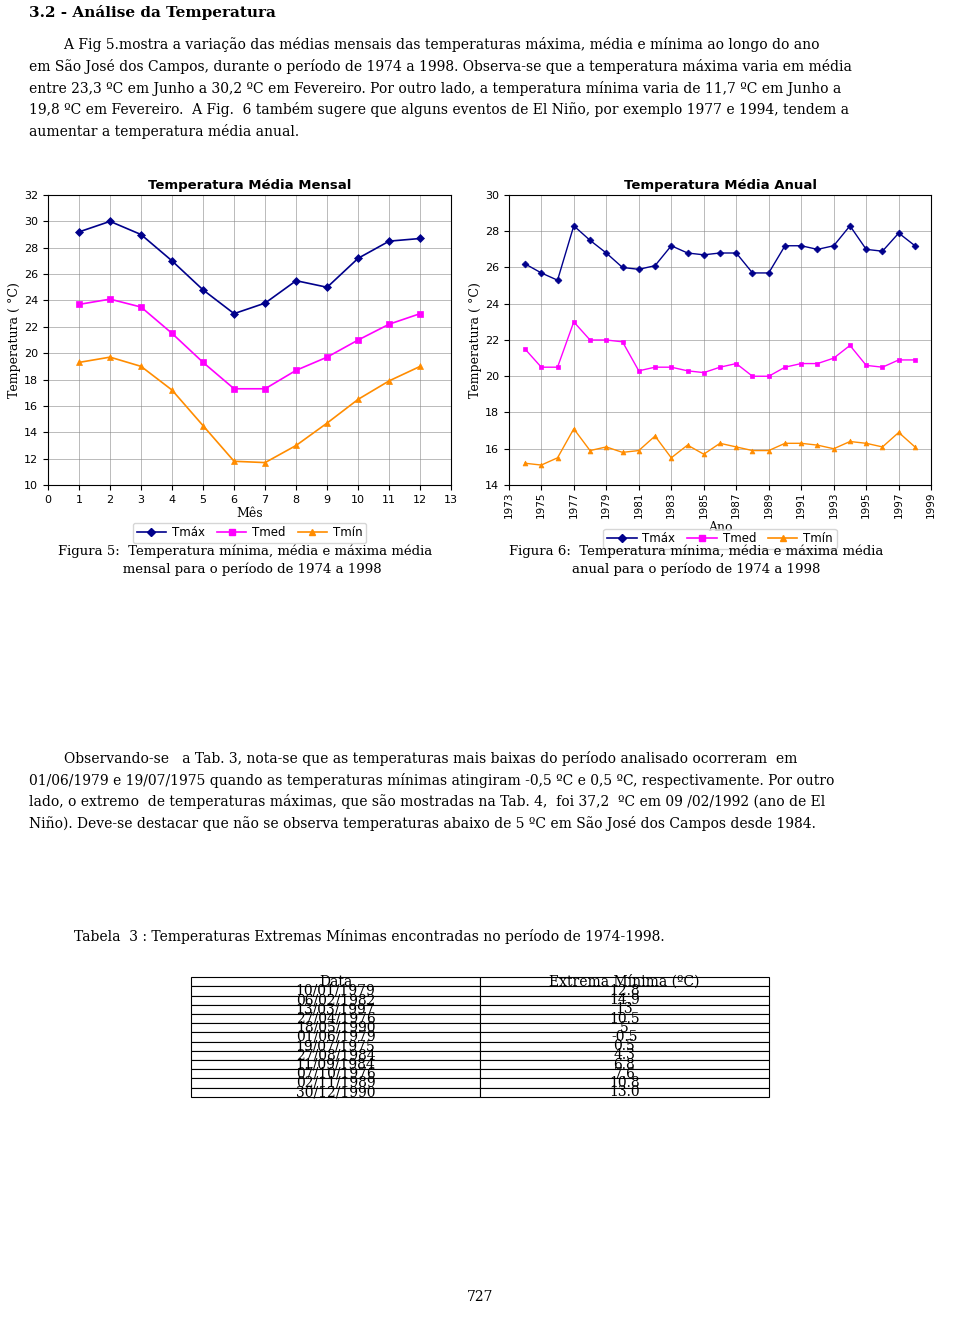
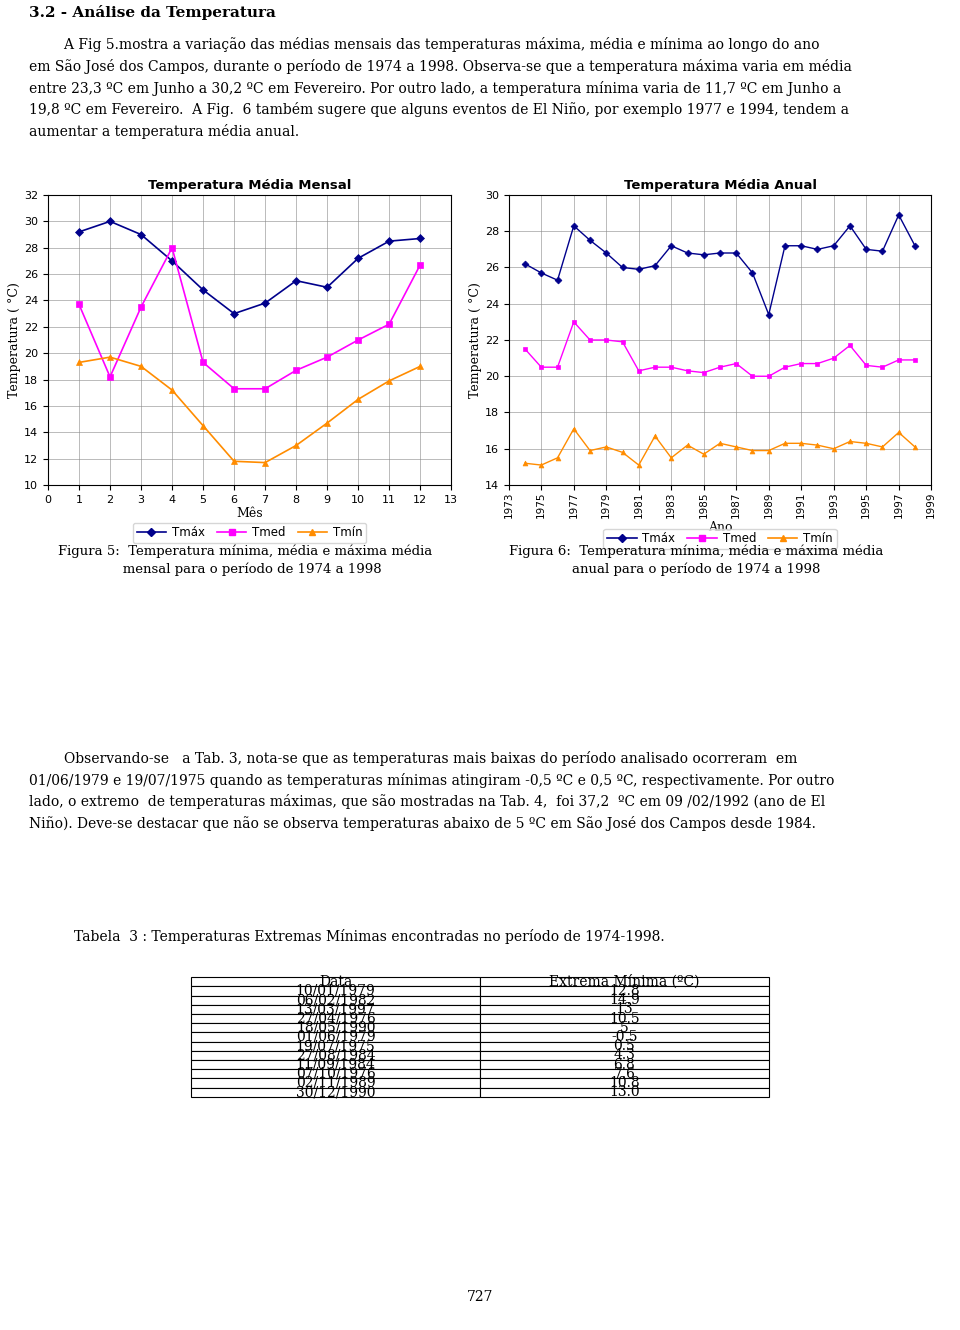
Temperatura Média Mensal/Tmed/2: 24.1 -> 18.2
Temperatura Média Mensal/Tmed/4: 21.5 -> 28.0
Temperatura Média Mensal/Tmed/12: 23.0 -> 26.7
Temperatura Média Anual/Tmín/1981: 15.9 -> 15.1
Temperatura Média Anual/Tmáx/1989: 25.7 -> 23.4
Temperatura Média Anual/Tmáx/1997: 27.9 -> 28.9
